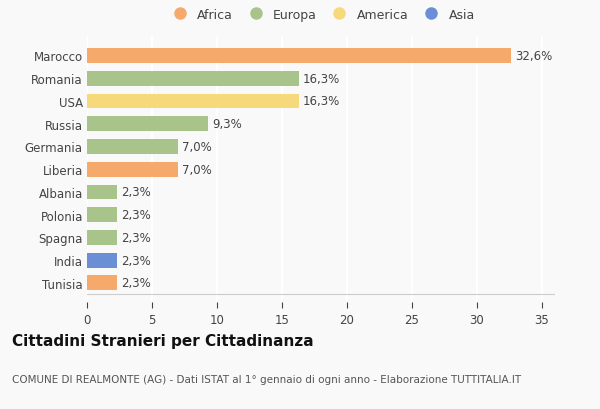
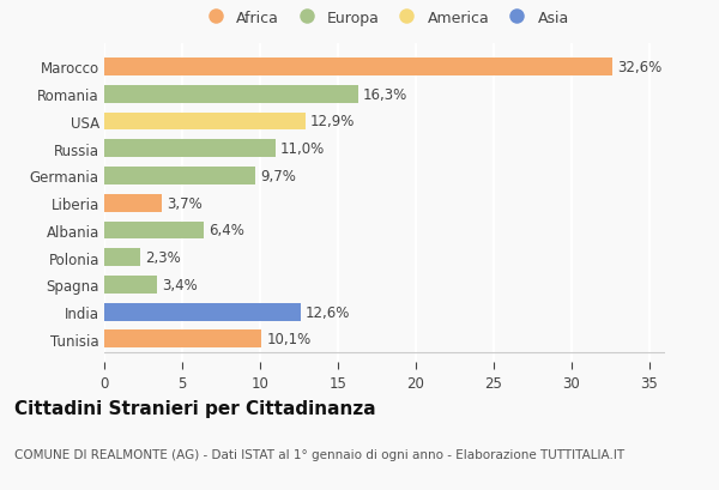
USA: 16,3% -> 12,9%
Russia: 9,3% -> 11,0%
Germania: 7,0% -> 9,7%
Liberia: 7,0% -> 3,7%
Albania: 2,3% -> 6,4%
Spagna: 2,3% -> 3,4%
India: 2,3% -> 12,6%
Tunisia: 2,3% -> 10,1%
